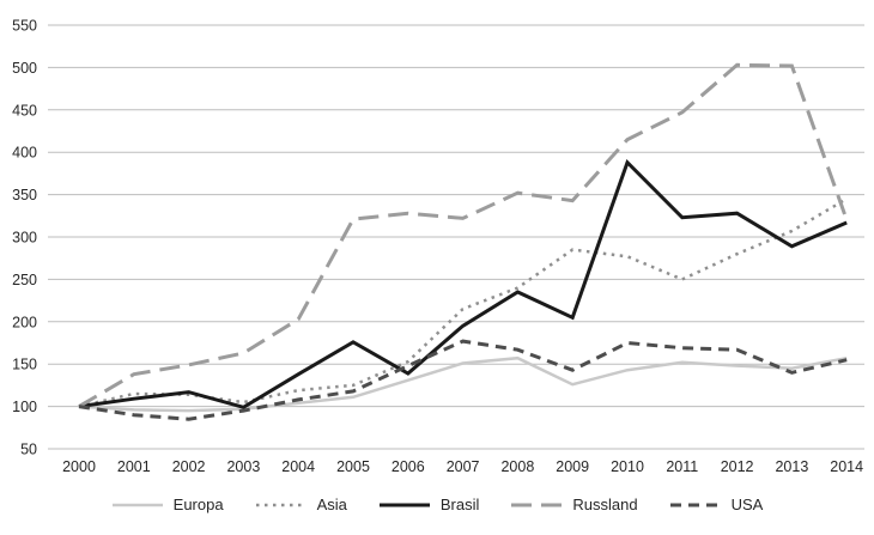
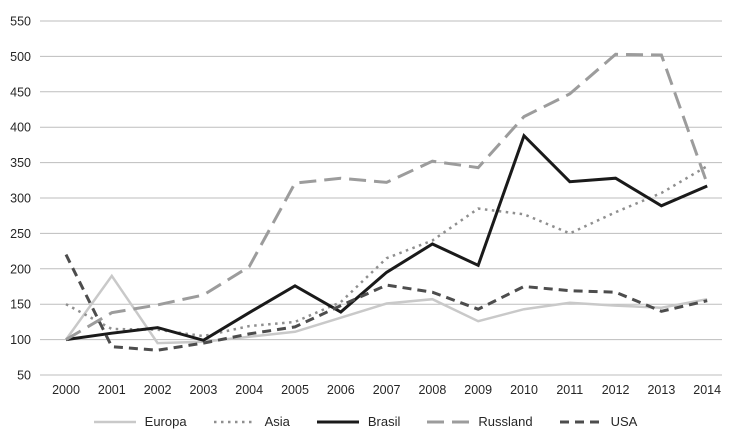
Asia/2000: 100 -> 150
USA/2000: 100 -> 220
Europa/2001: 100 -> 190
